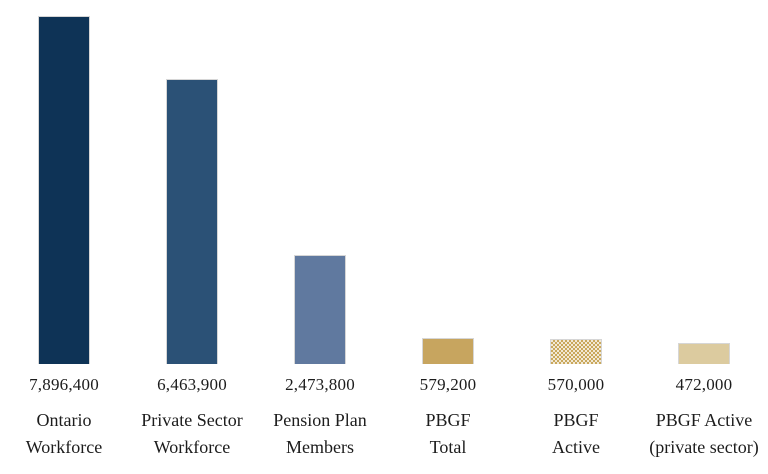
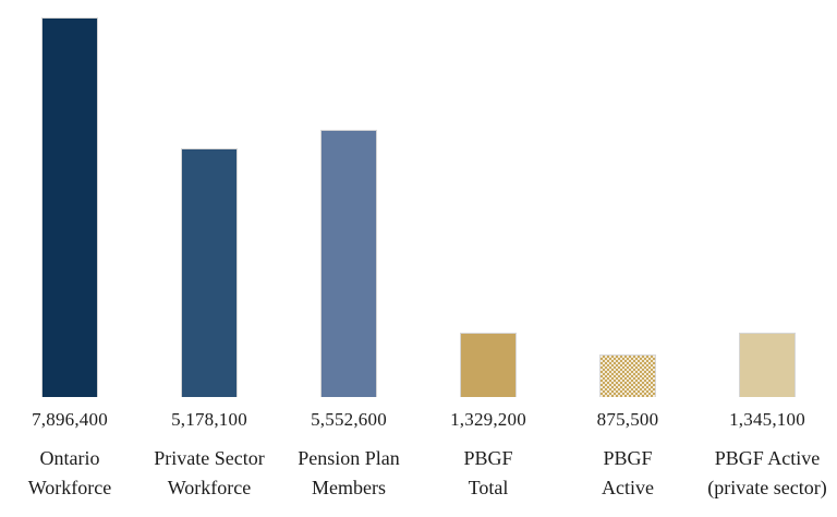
Private Sector Workforce: 6,463,900 -> 5,178,100
Pension Plan Members: 2,473,800 -> 5,552,600
PBGF Total: 579,200 -> 1,329,200
PBGF Active: 570,000 -> 875,500
PBGF Active (private sector): 472,000 -> 1,345,100
